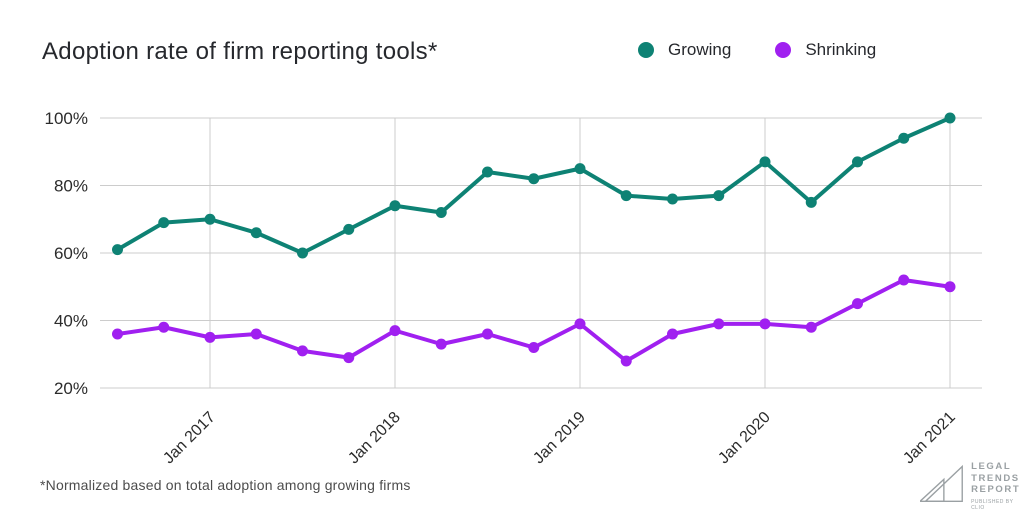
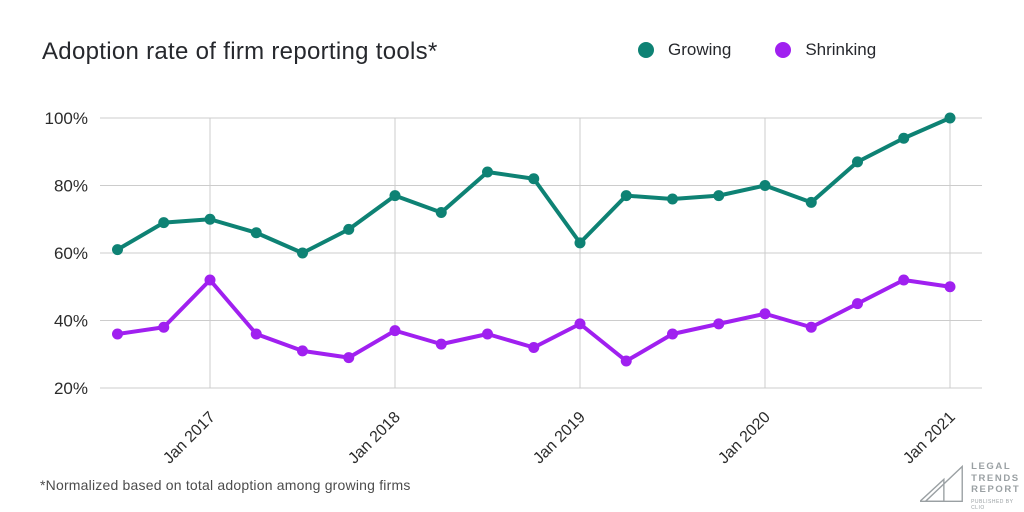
Shrinking/Jan 2017: 35% -> 52%
Growing/Jan 2018: 74% -> 77%
Growing/Jan 2019: 85% -> 63%
Growing/Jan 2020: 87% -> 80%
Shrinking/Jan 2020: 39% -> 42%
